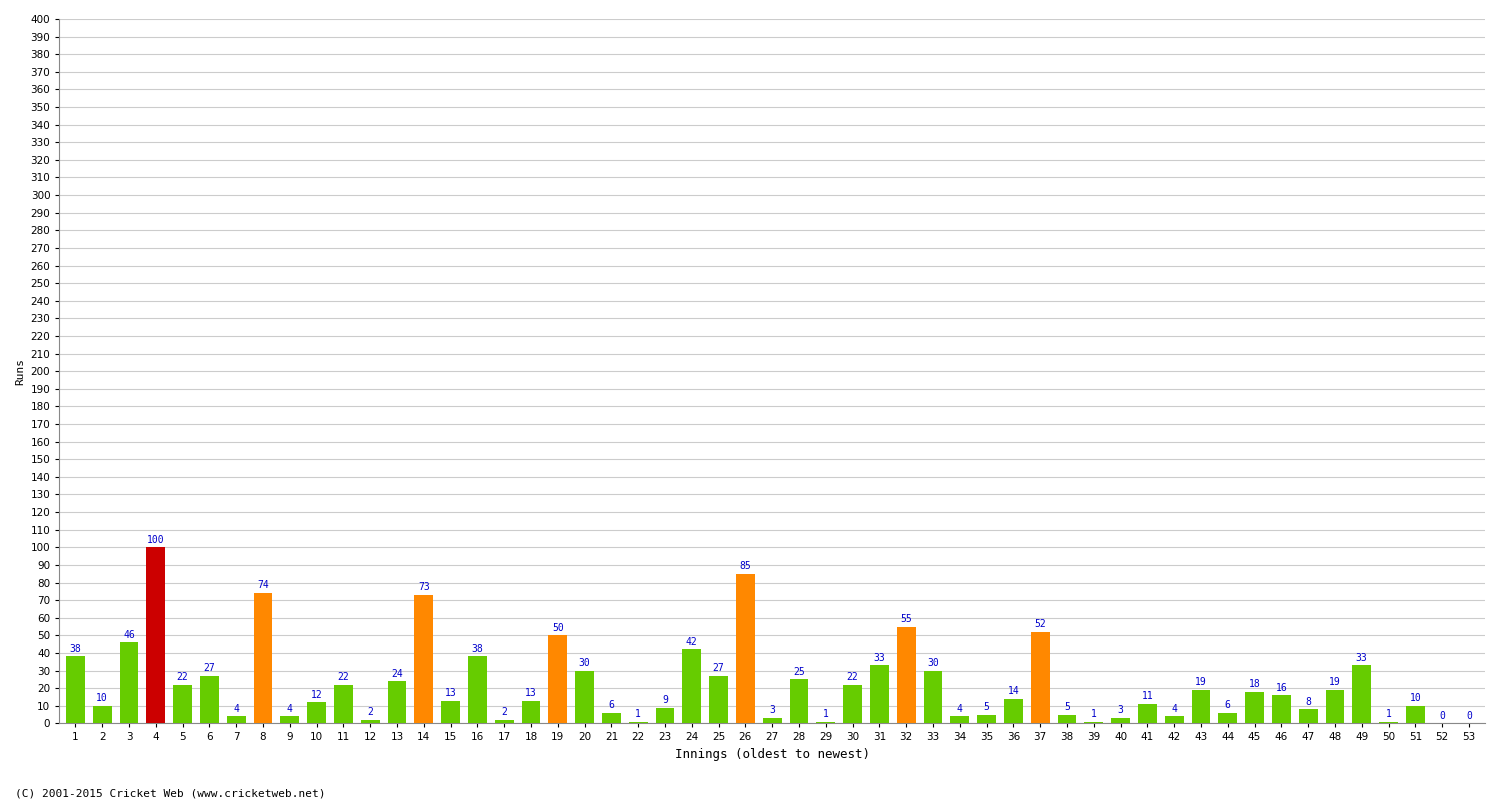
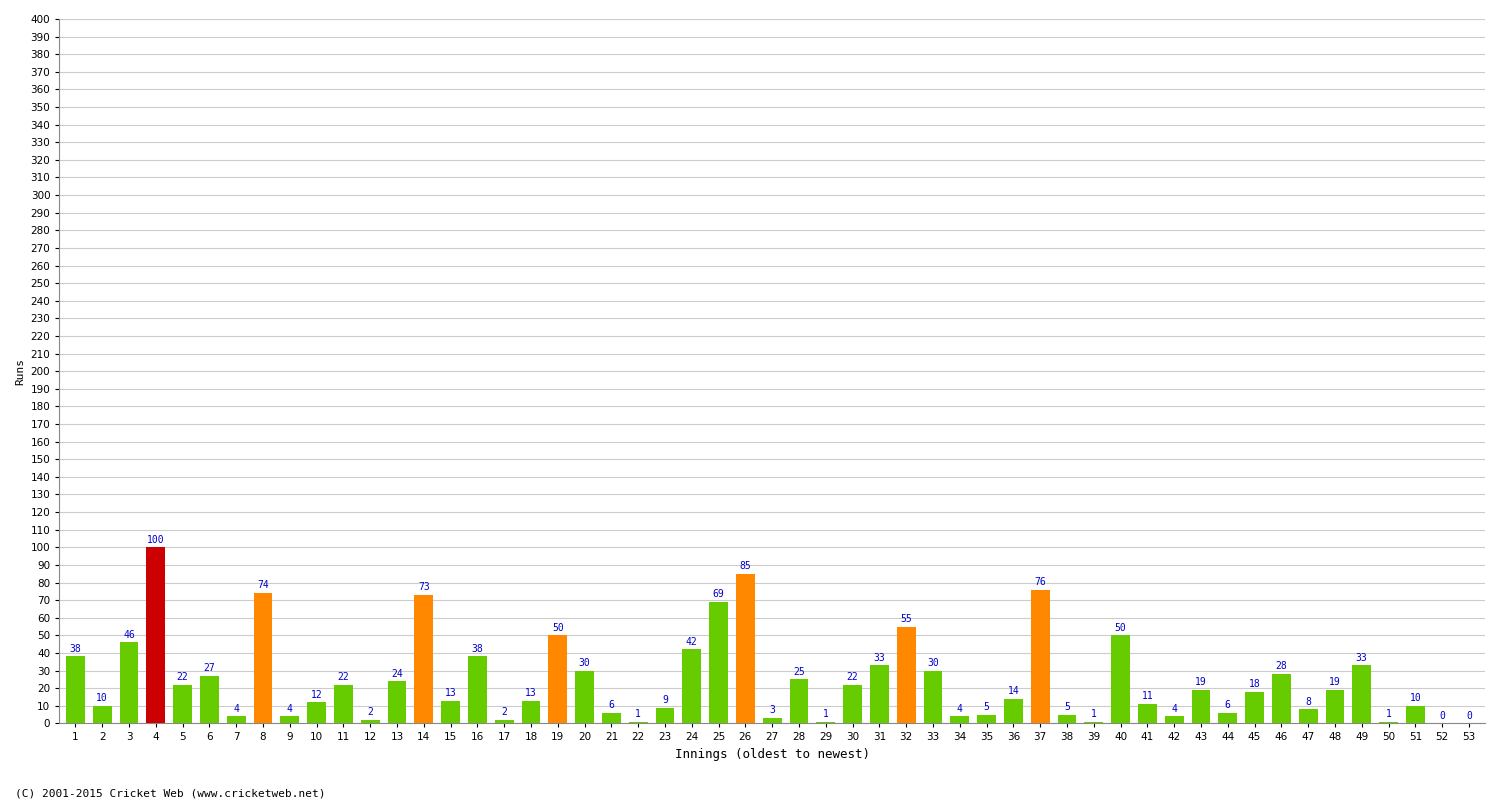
25: 27 -> 69
37: 52 -> 76
40: 3 -> 50
46: 16 -> 28
